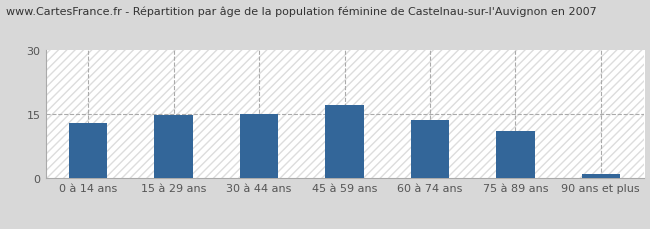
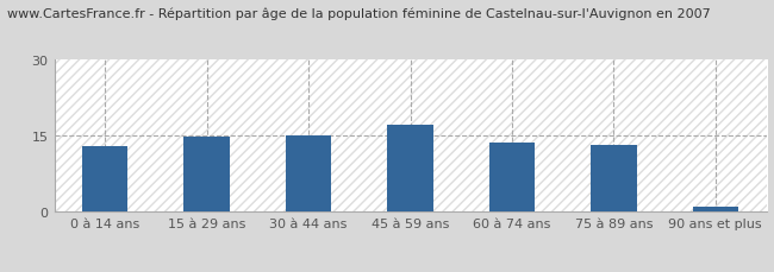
75 à 89 ans: 11.0 -> 13.1
